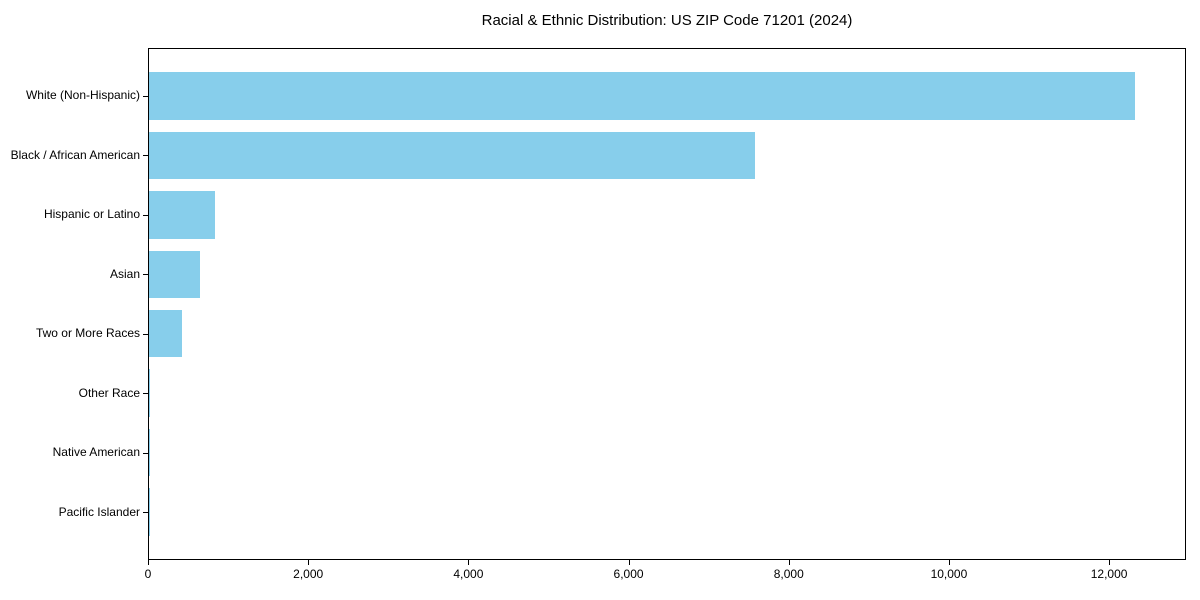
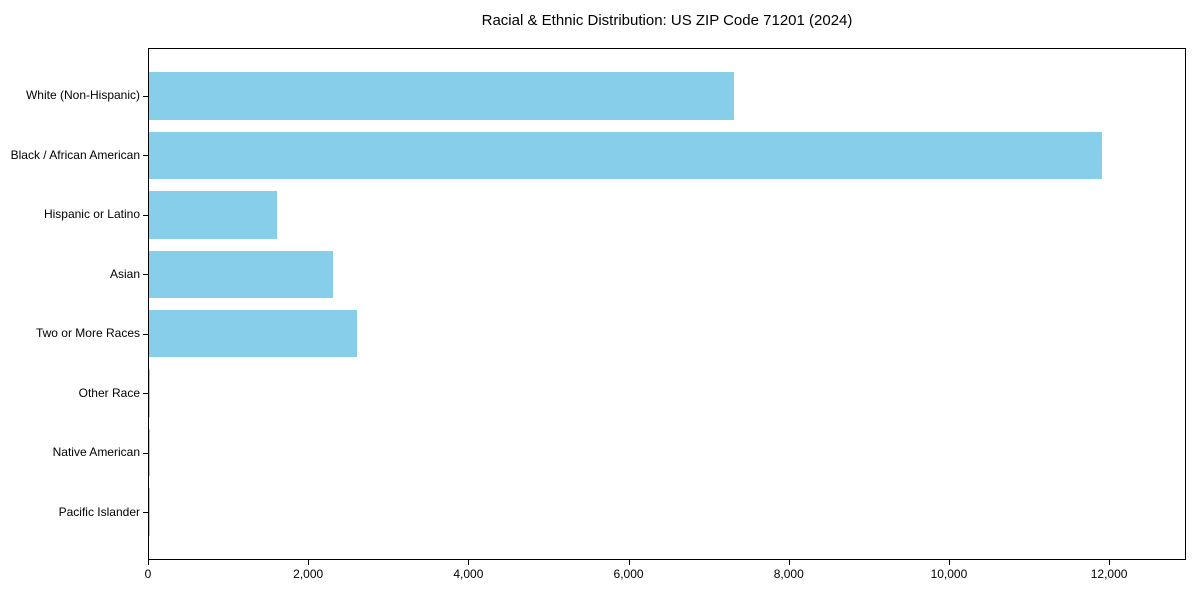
White (Non-Hispanic): 12300 -> 7300
Black / African American: 7600 -> 11900
Hispanic or Latino: 800 -> 1600
Asian: 600 -> 2300
Two or More Races: 400 -> 2600
